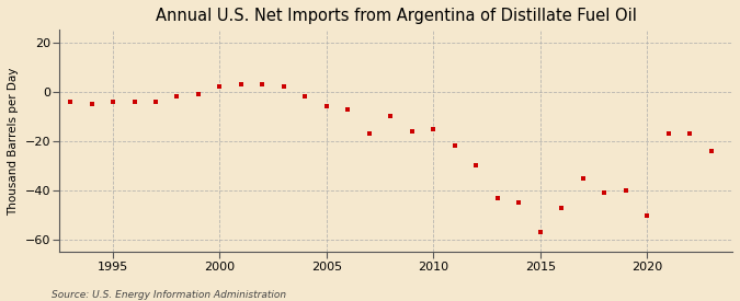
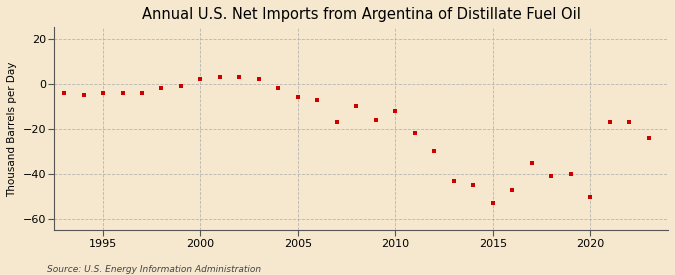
2010: -15 -> -12
2015: -57 -> -53
